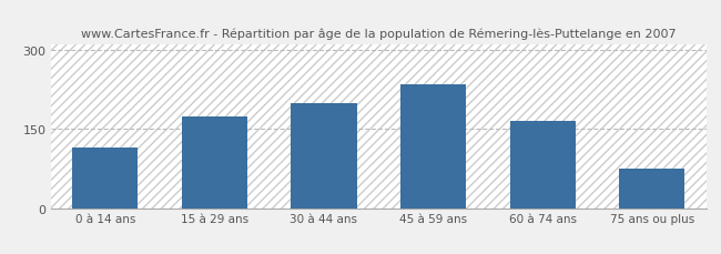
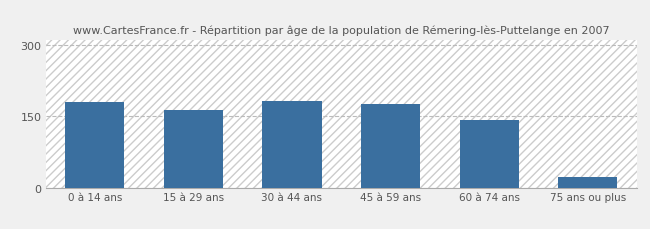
0 à 14 ans: 115 -> 181
15 à 29 ans: 175 -> 163
30 à 44 ans: 200 -> 183
45 à 59 ans: 235 -> 176
60 à 74 ans: 165 -> 143
75 ans ou plus: 75 -> 22
